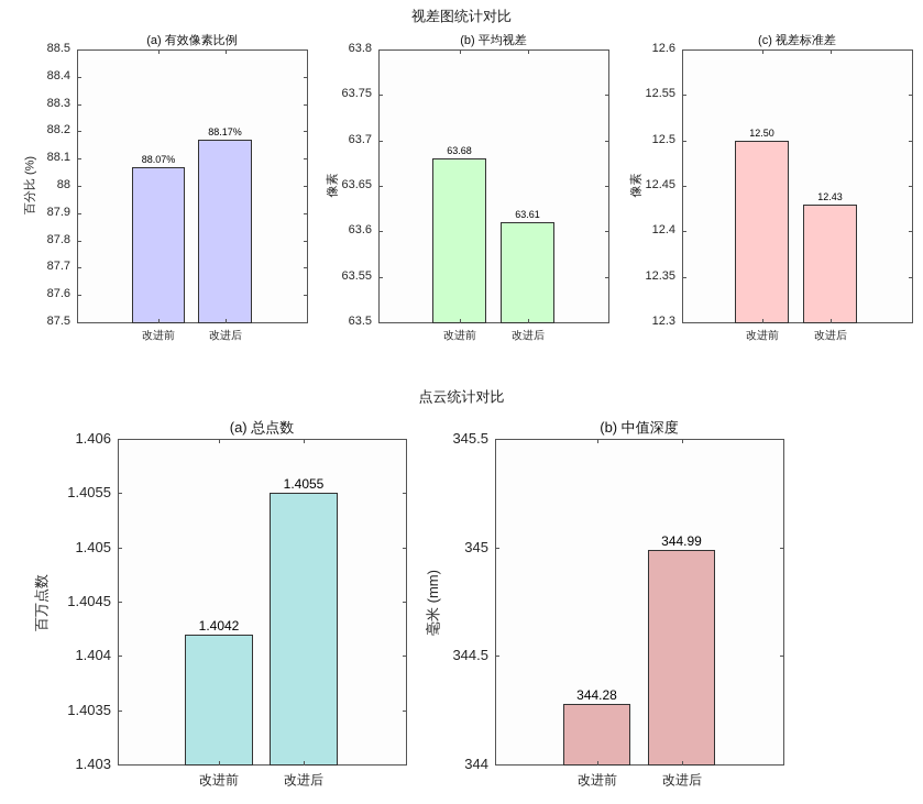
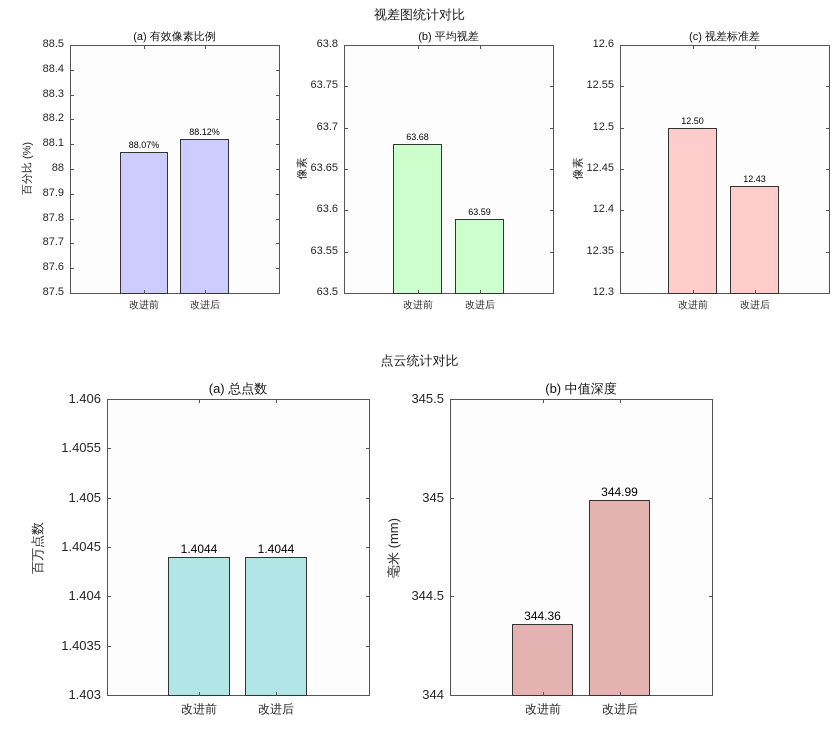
(a) 有效像素比例/改进后: 88.17% -> 88.12%
(b) 平均视差/改进后: 63.61 -> 63.59
(a) 总点数/改进前: 1.4042 -> 1.4044
(a) 总点数/改进后: 1.4055 -> 1.4044
(b) 中值深度/改进前: 344.28 -> 344.36
